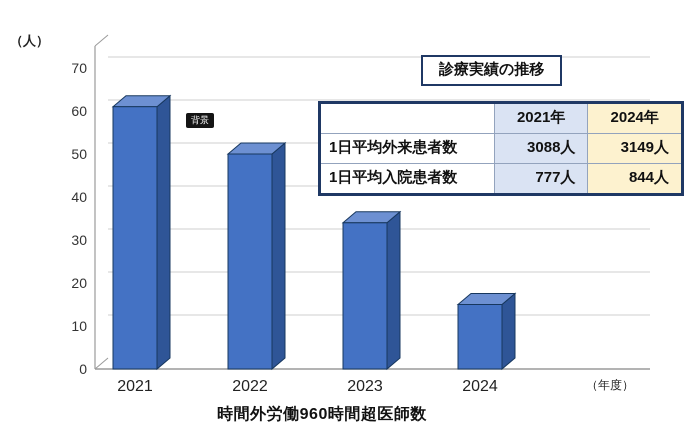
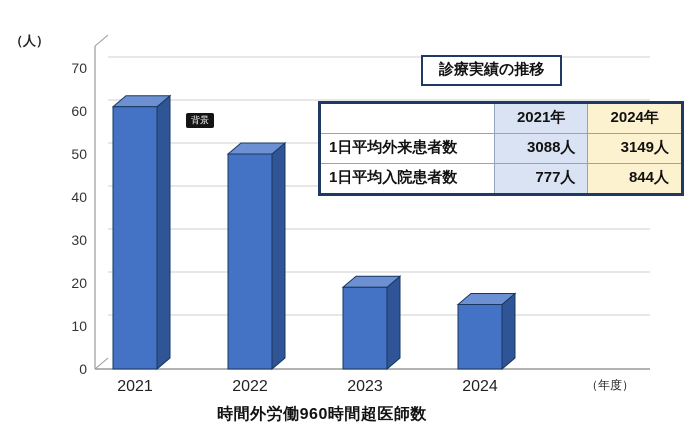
2023: 34 -> 19
